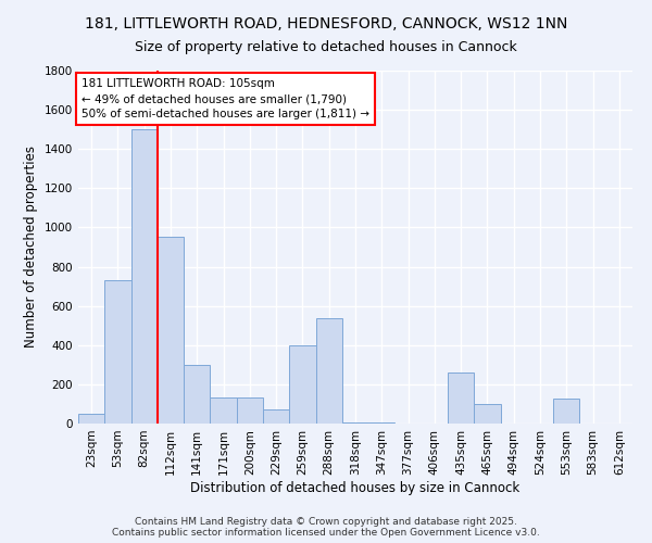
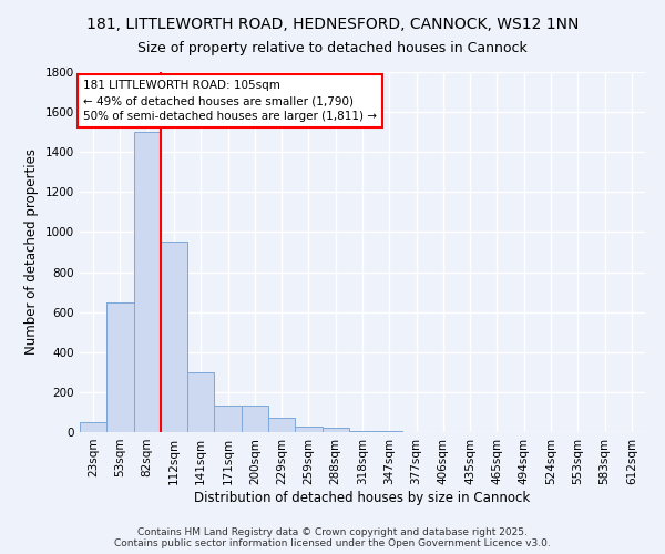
53sqm: 730 -> 650
259sqm: 400 -> 20
288sqm: 540 -> 20
435sqm: 260 -> 0
465sqm: 100 -> 0
553sqm: 130 -> 0
